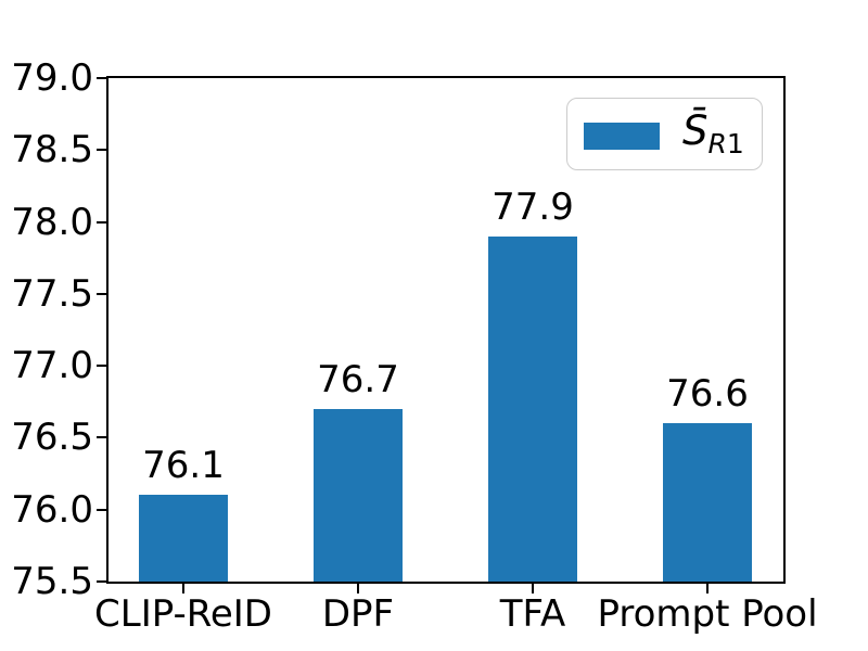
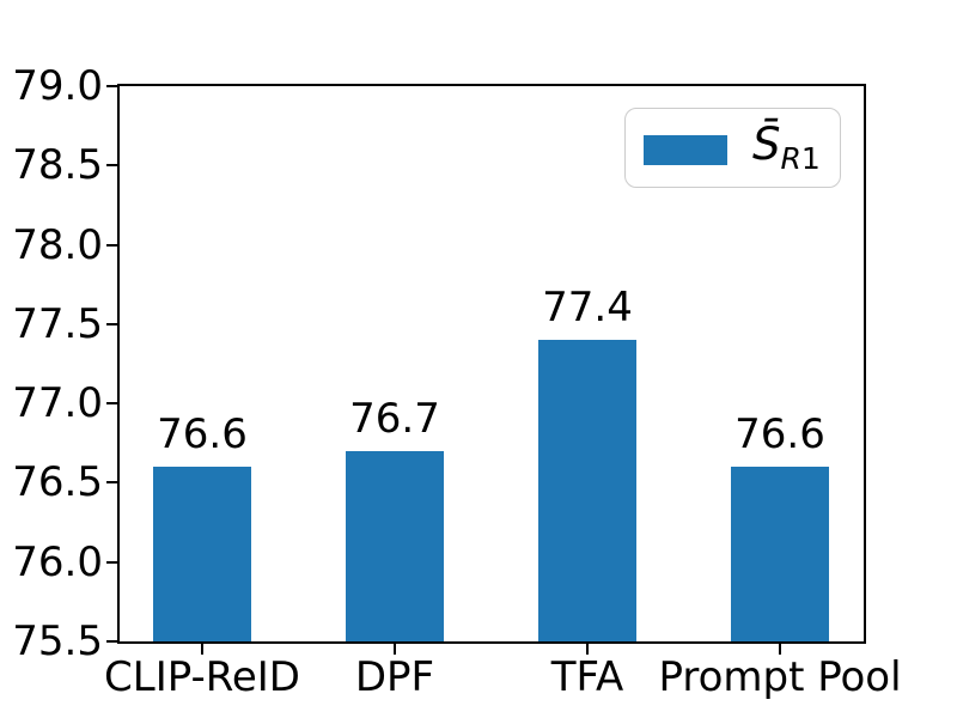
CLIP-ReID: 76.1 -> 76.6
TFA: 77.9 -> 77.4
